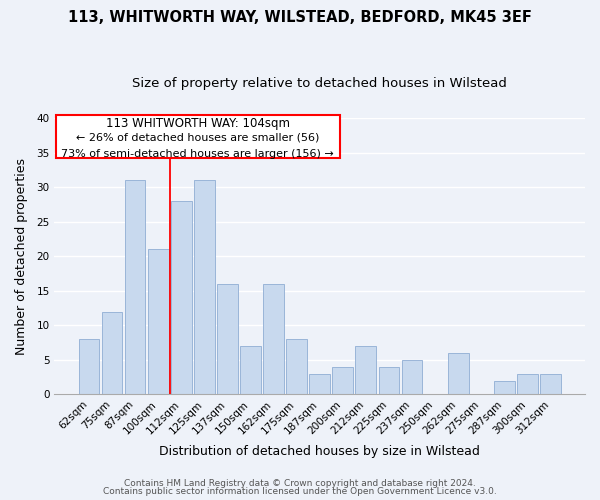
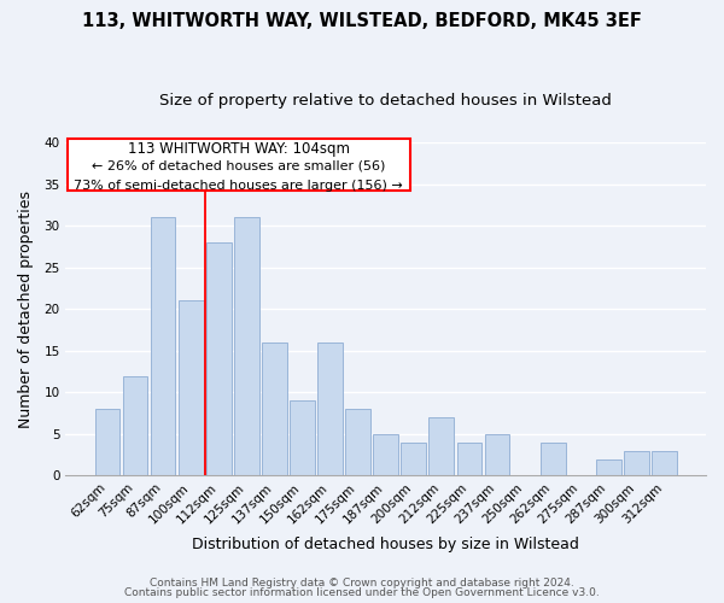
150sqm: 7 -> 9
187sqm: 3 -> 5
262sqm: 6 -> 4
